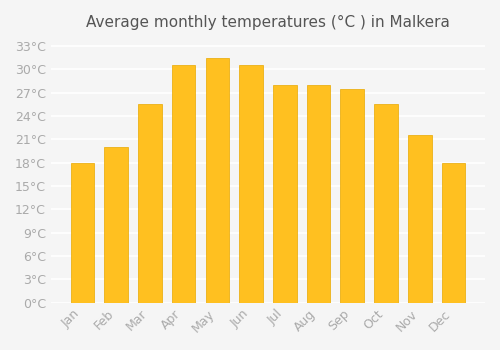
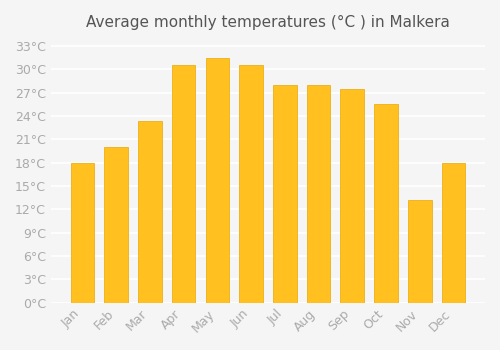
Mar: 25.5°C -> 23.4°C
Nov: 21.5°C -> 13.2°C
